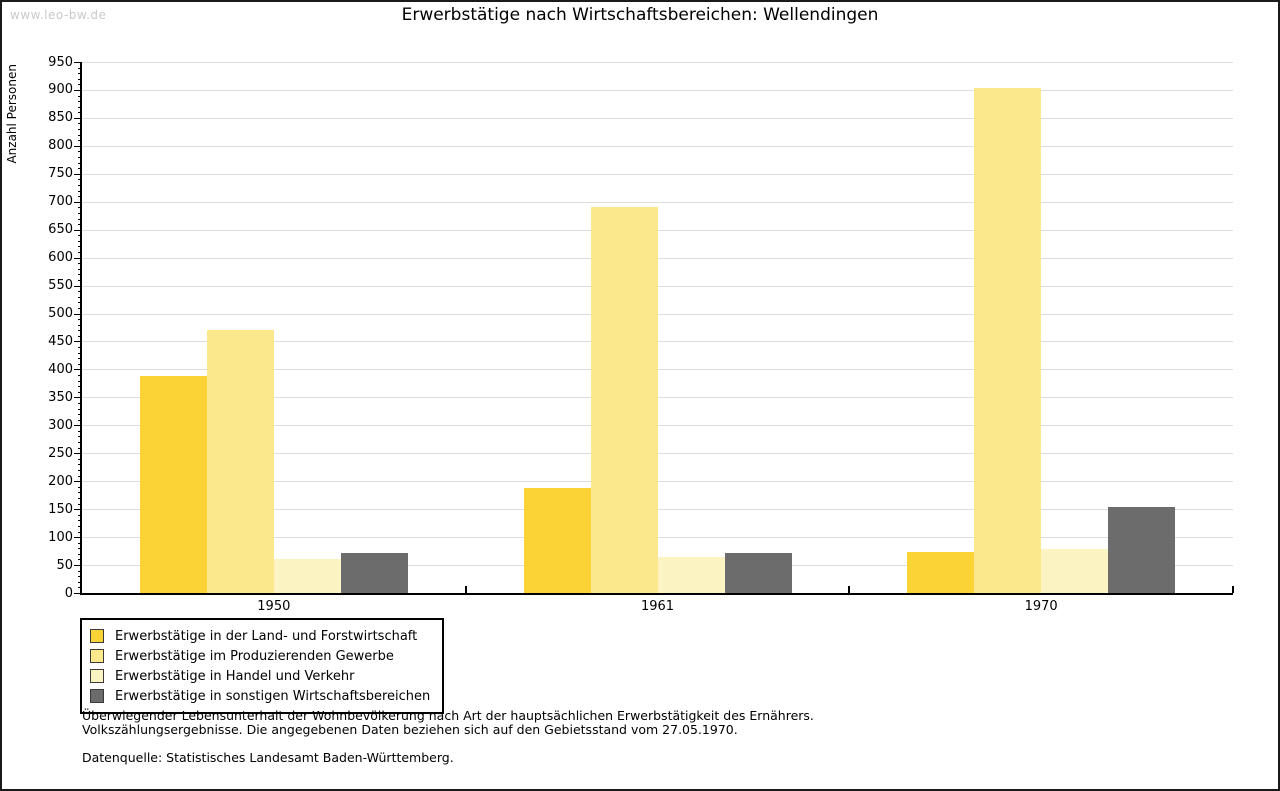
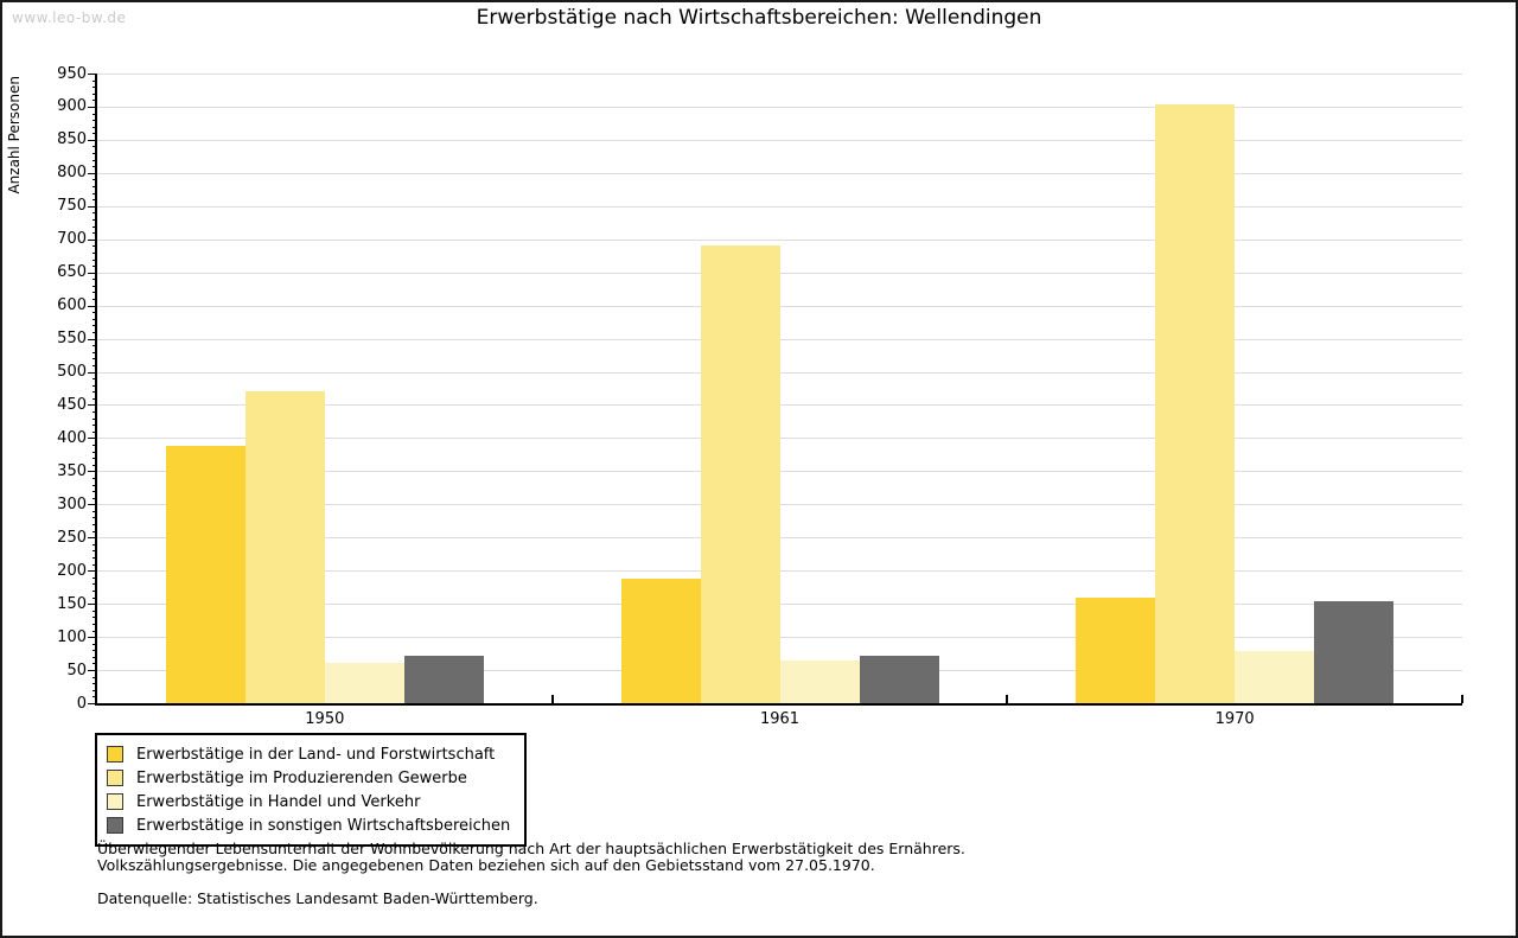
Erwerbstätige in der Land- und Forstwirtschaft/1970: 70 -> 160
